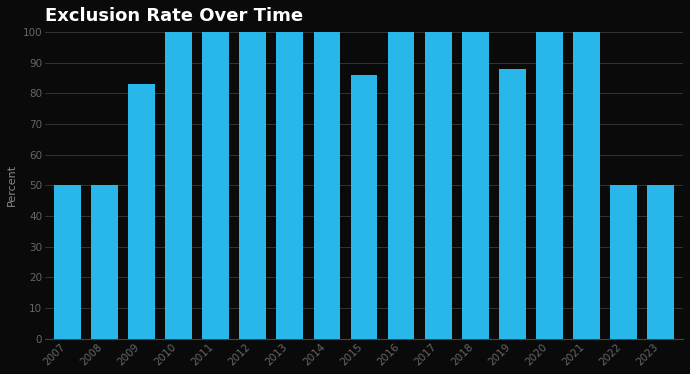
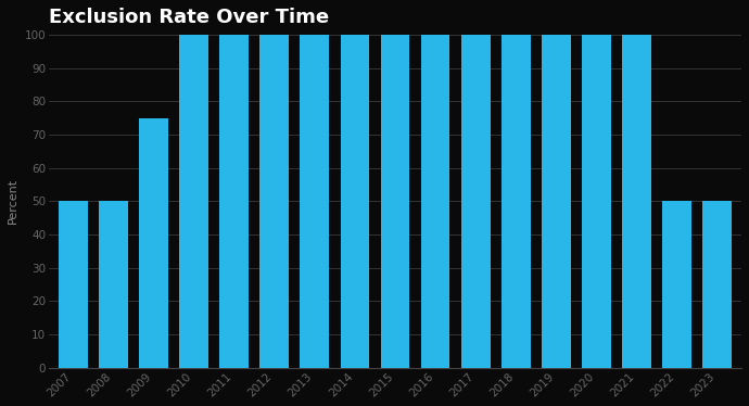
2009: 83 -> 75
2015: 86 -> 100
2019: 88 -> 100
